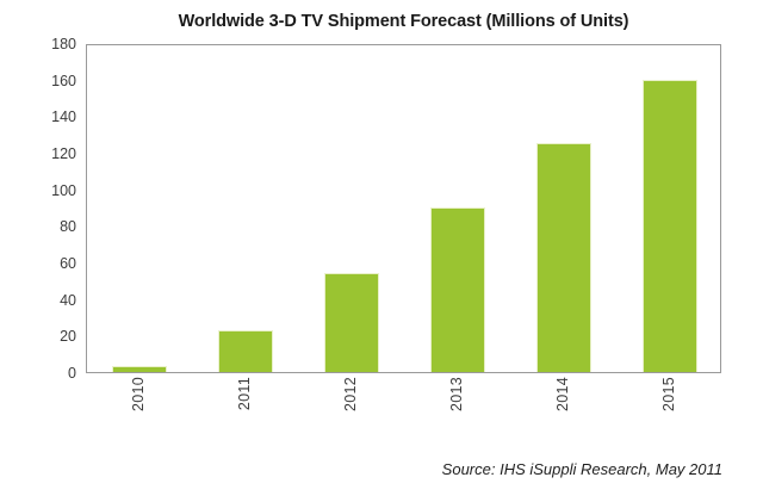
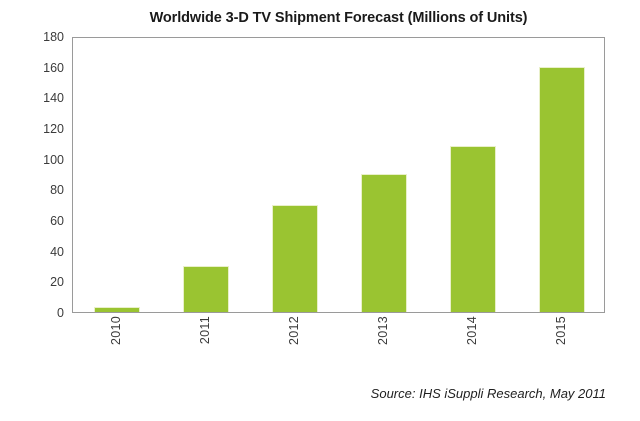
2011: 23 -> 30
2012: 54 -> 70
2014: 125 -> 108
